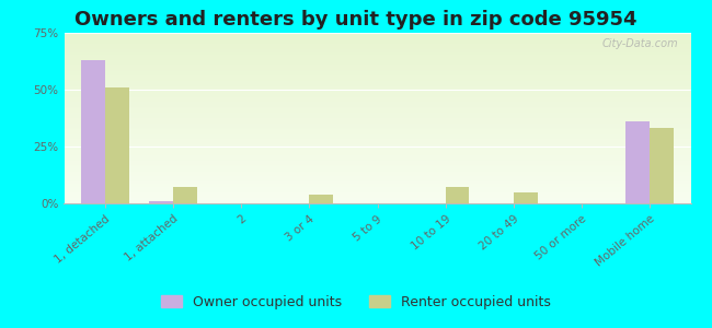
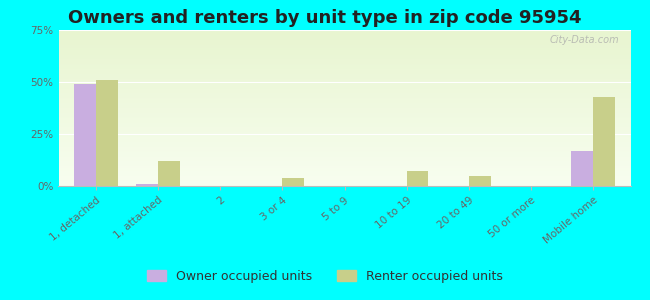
Owner occupied units/1, detached: 63% -> 49%
Renter occupied units/1, attached: 7% -> 12%
Owner occupied units/Mobile home: 36% -> 17%
Renter occupied units/Mobile home: 33% -> 43%
